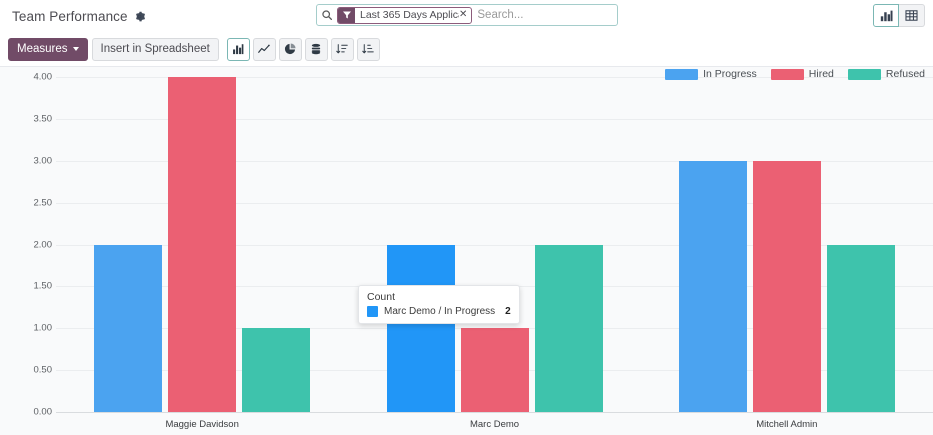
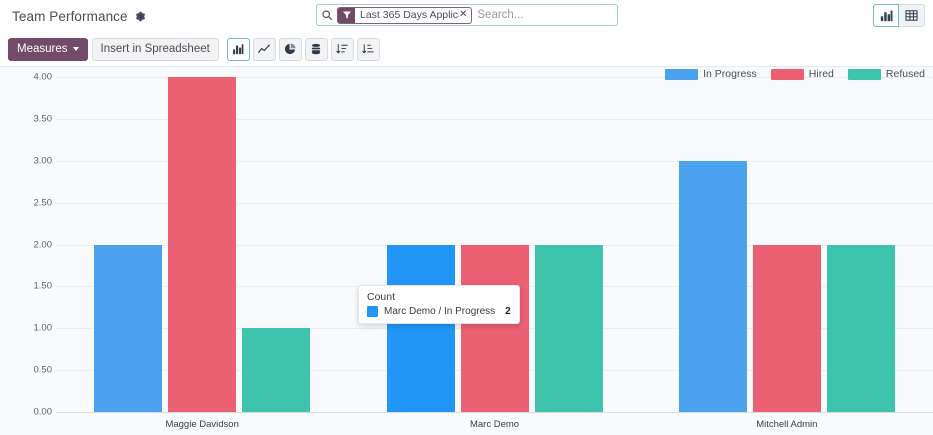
Hired/Marc Demo: 1 -> 2
Hired/Mitchell Admin: 3 -> 2
